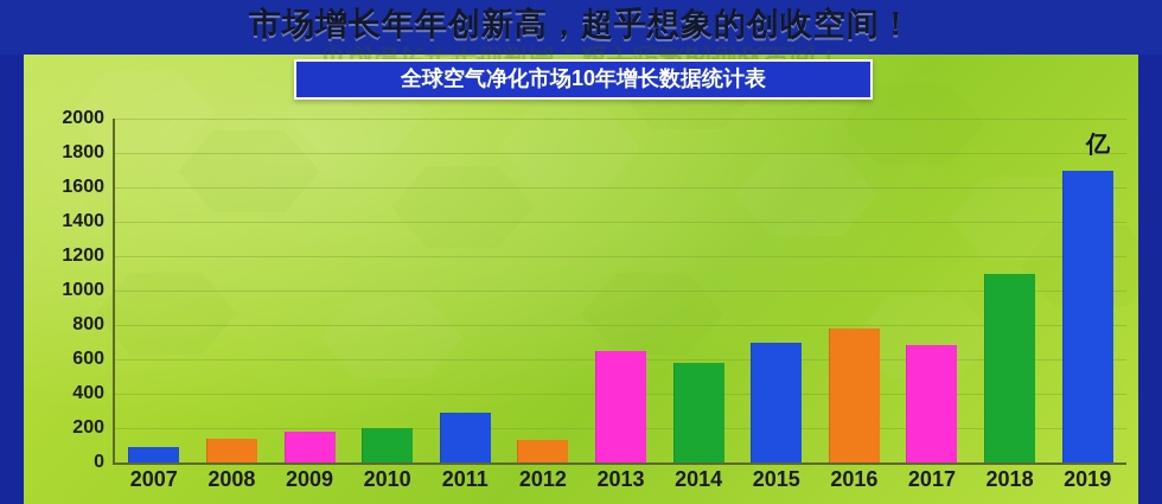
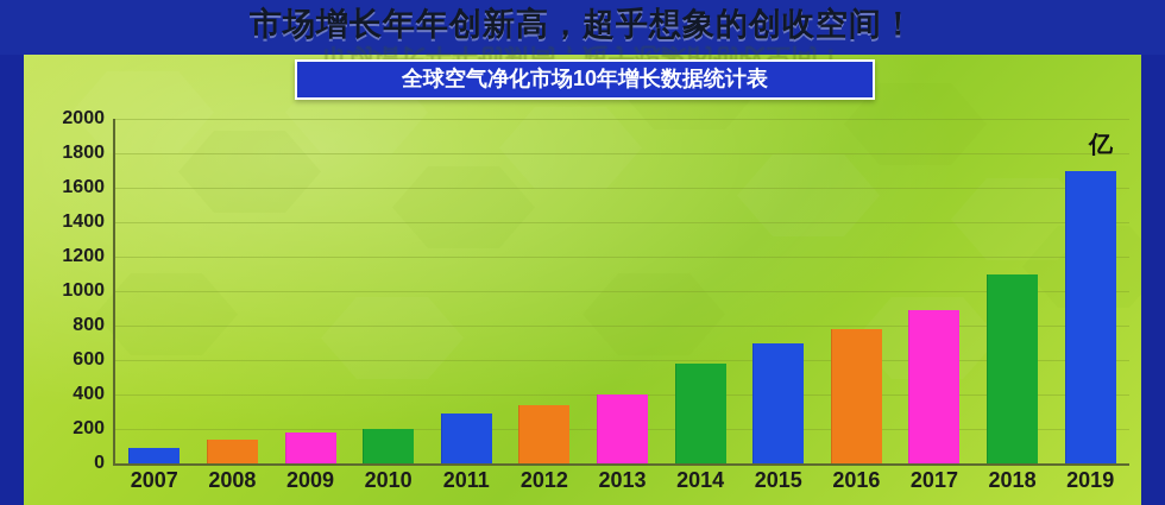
2012: 130 -> 340
2013: 650 -> 400
2017: 680 -> 890
